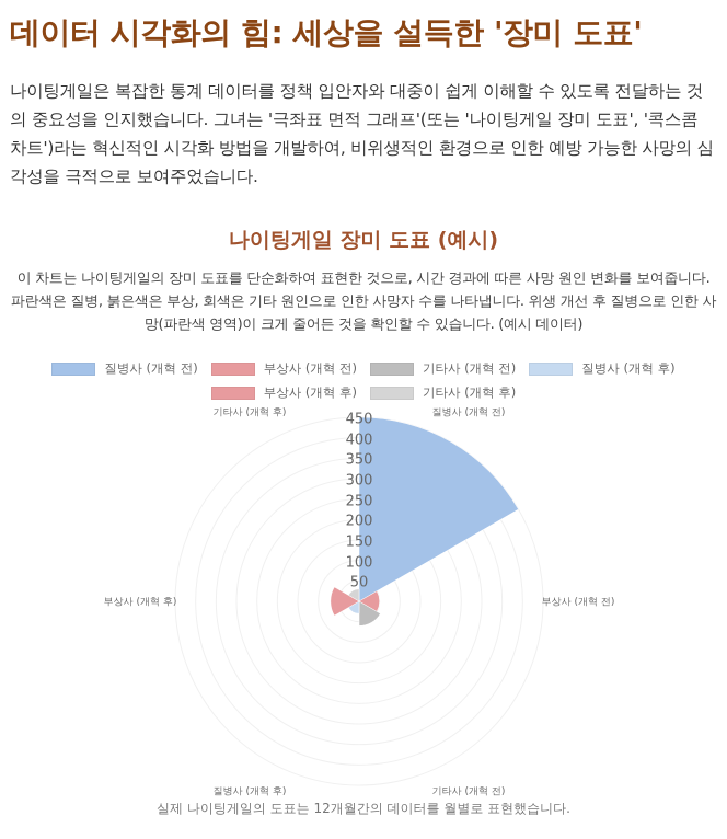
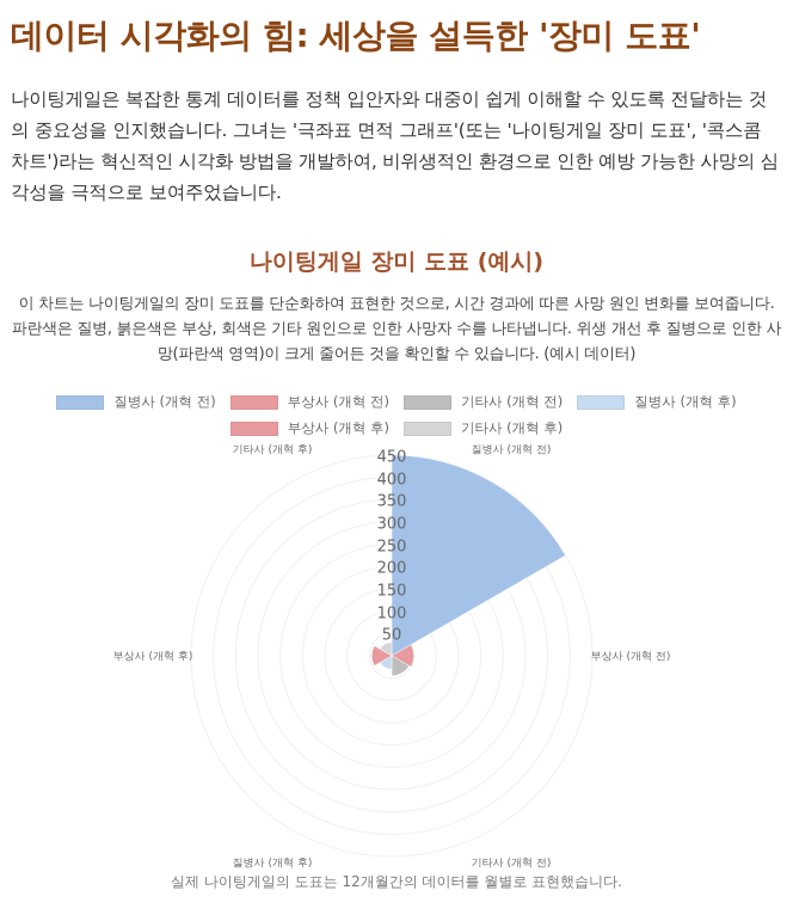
기타사 (개혁 전): 60 -> 40
부상사 (개혁 후): 70 -> 40
